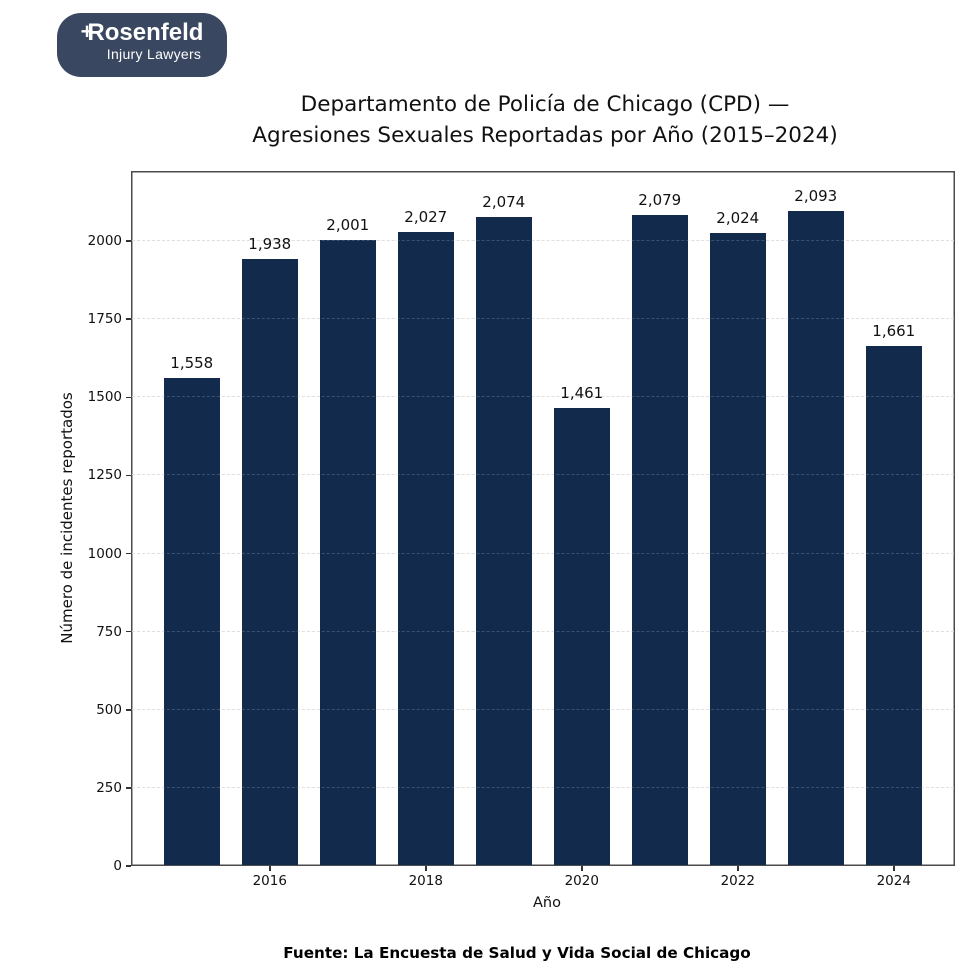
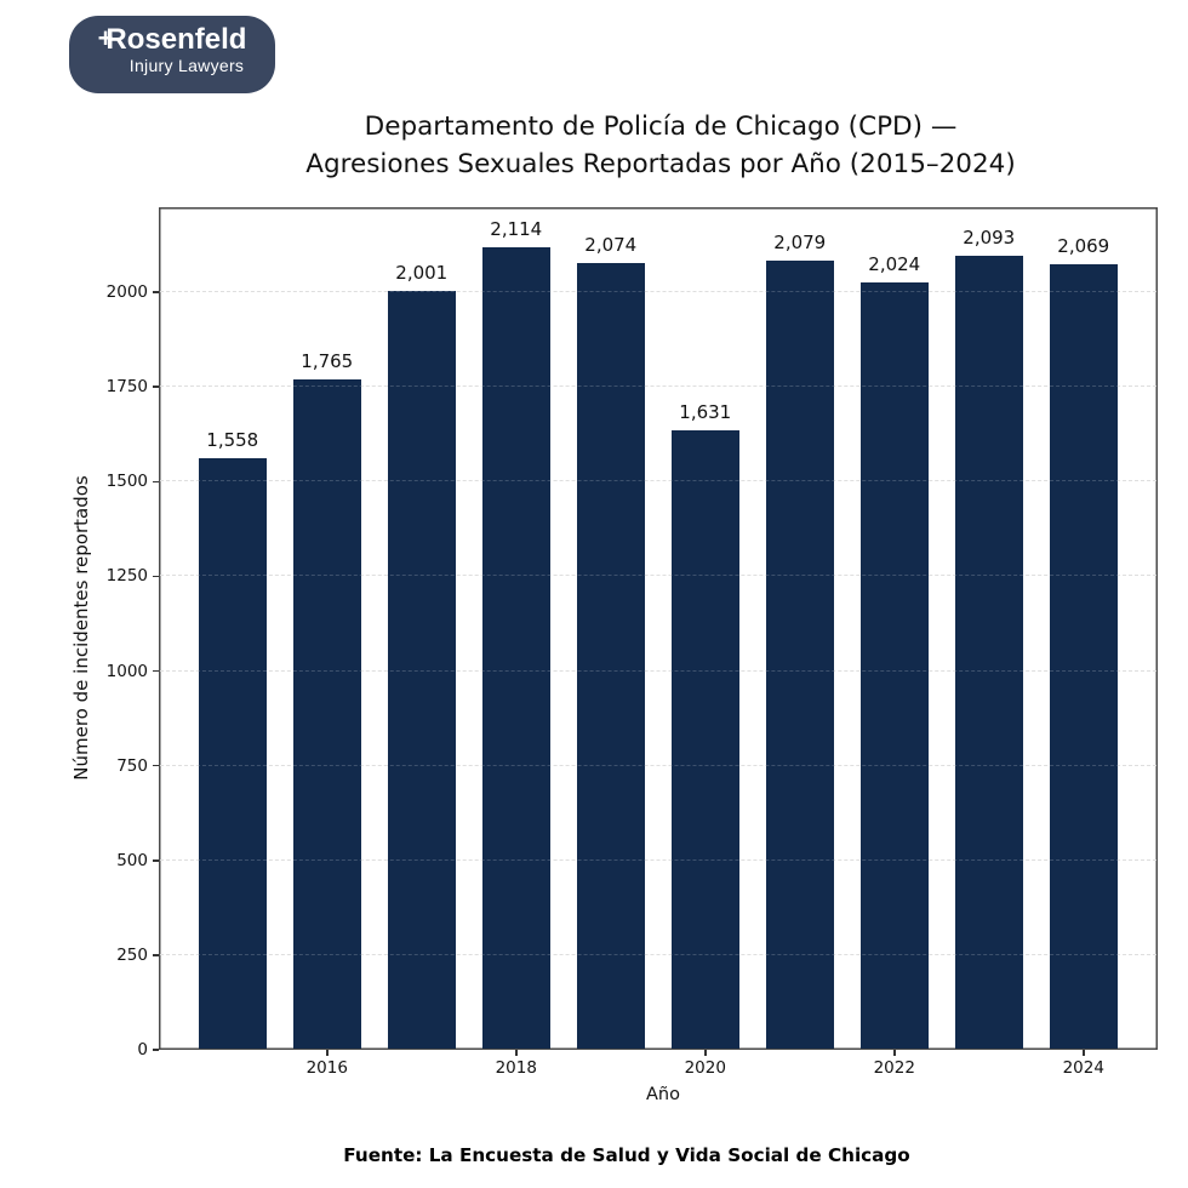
2016: 1,938 -> 1,765
2018: 2,027 -> 2,114
2020: 1,461 -> 1,631
2024: 1,661 -> 2,069
